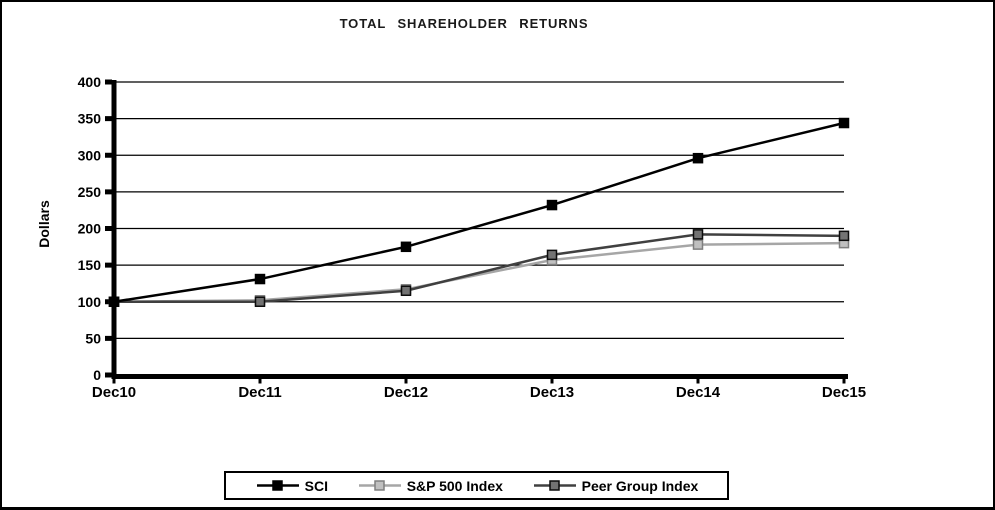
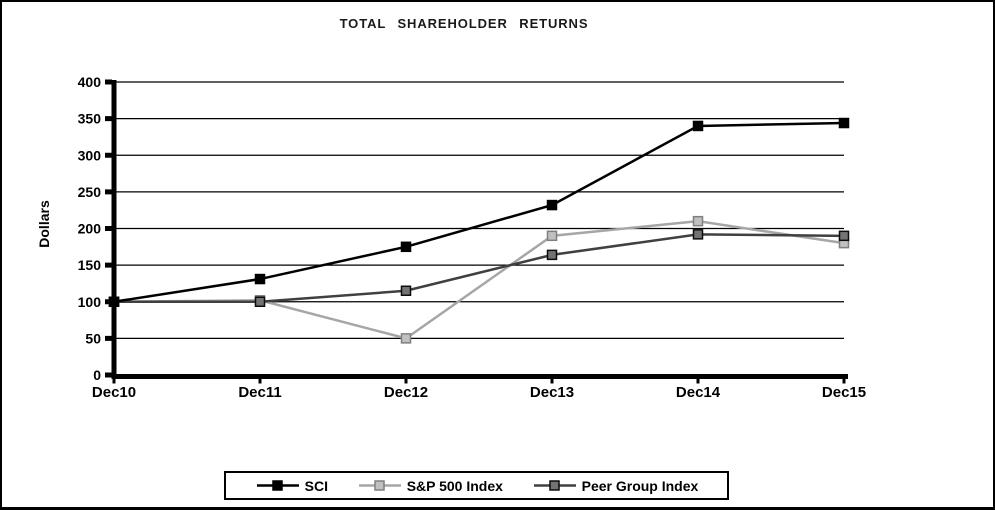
S&P 500 Index/Dec12: 120 -> 50
S&P 500 Index/Dec13: 160 -> 190
SCI/Dec14: 300 -> 340
S&P 500 Index/Dec14: 180 -> 210
